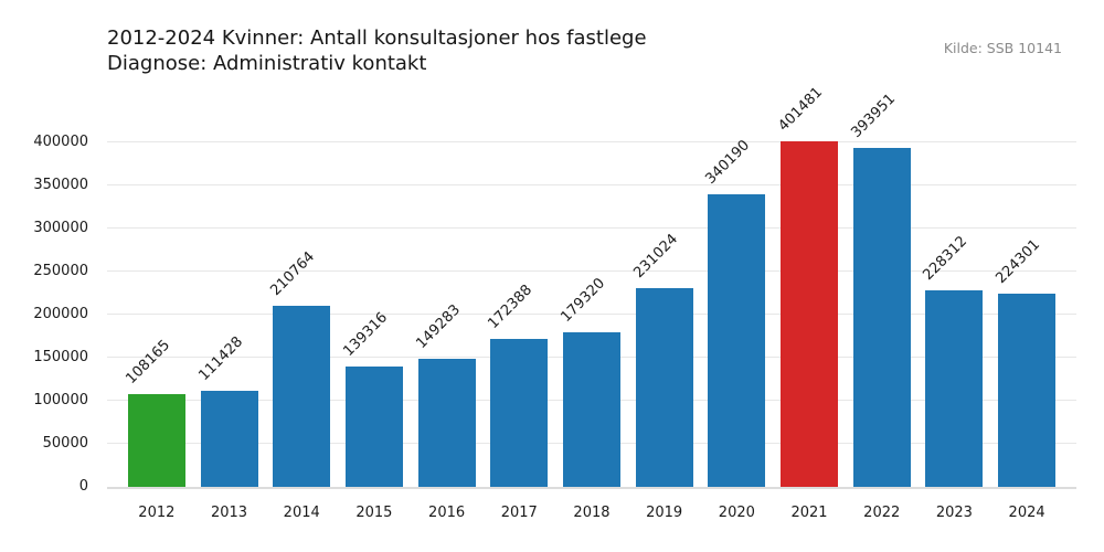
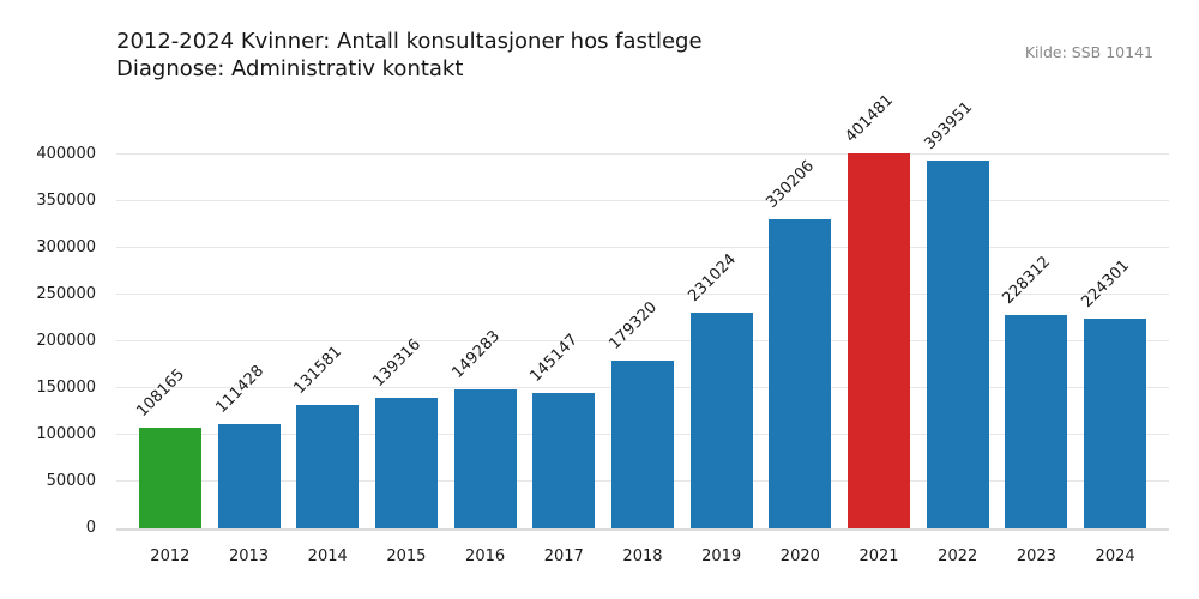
2014: 210764 -> 131581
2017: 172388 -> 145147
2020: 340190 -> 330206
